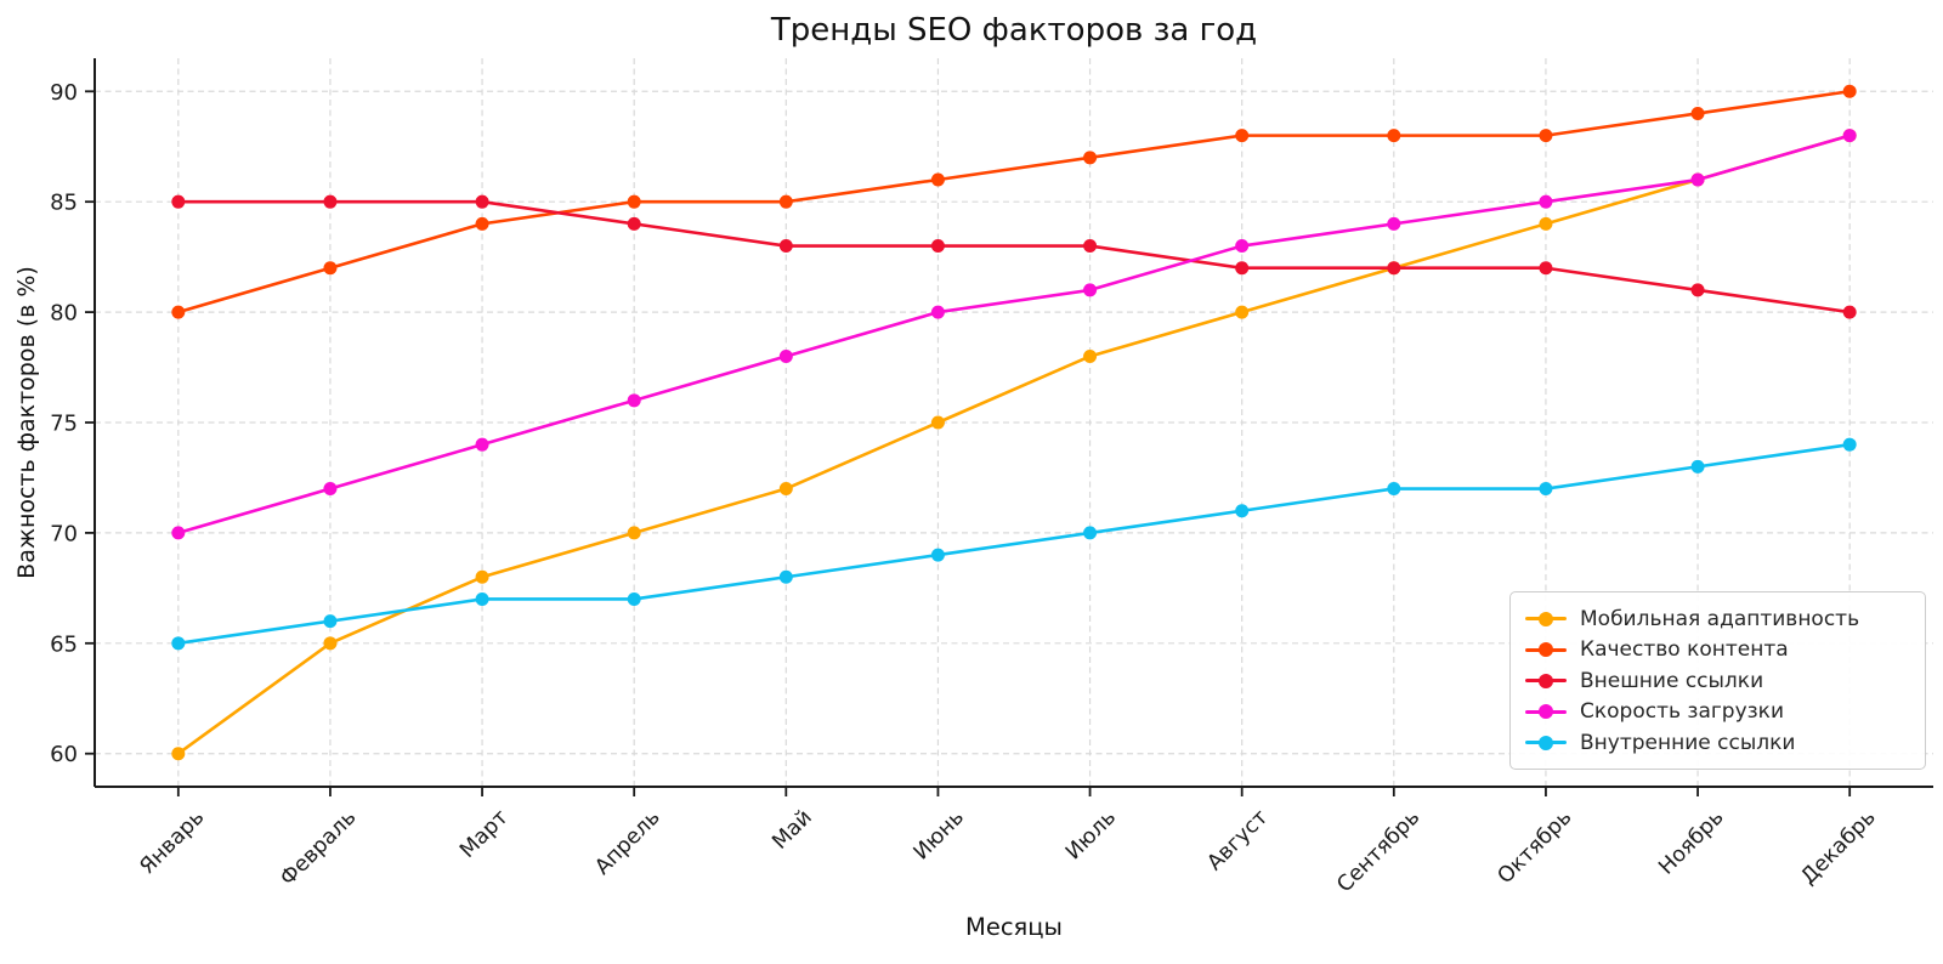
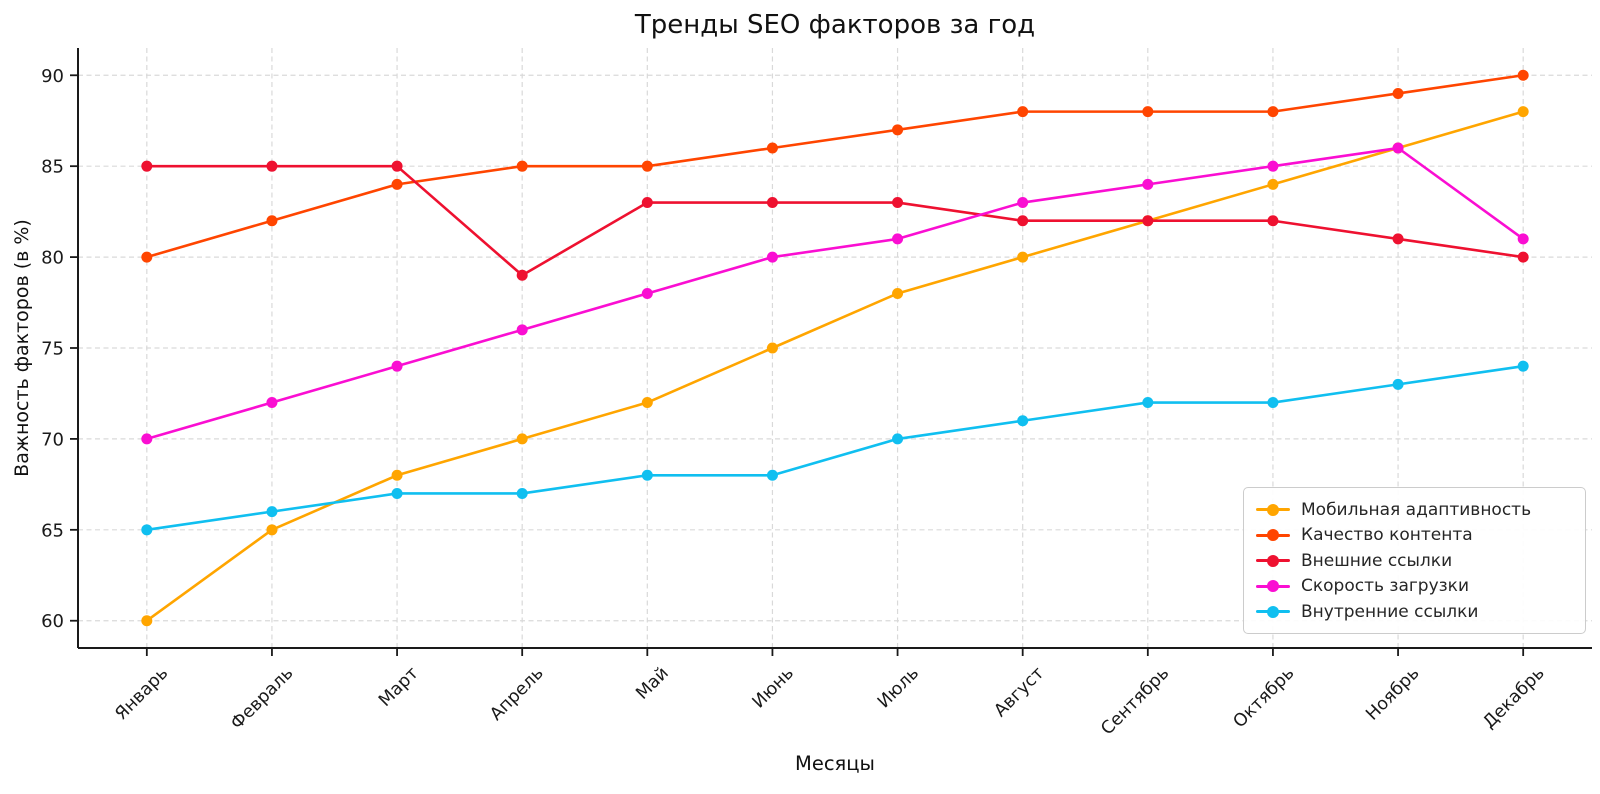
Внешние ссылки/Апрель: 84 -> 79
Внутренние ссылки/Июнь: 69 -> 68
Скорость загрузки/Декабрь: 88 -> 81
